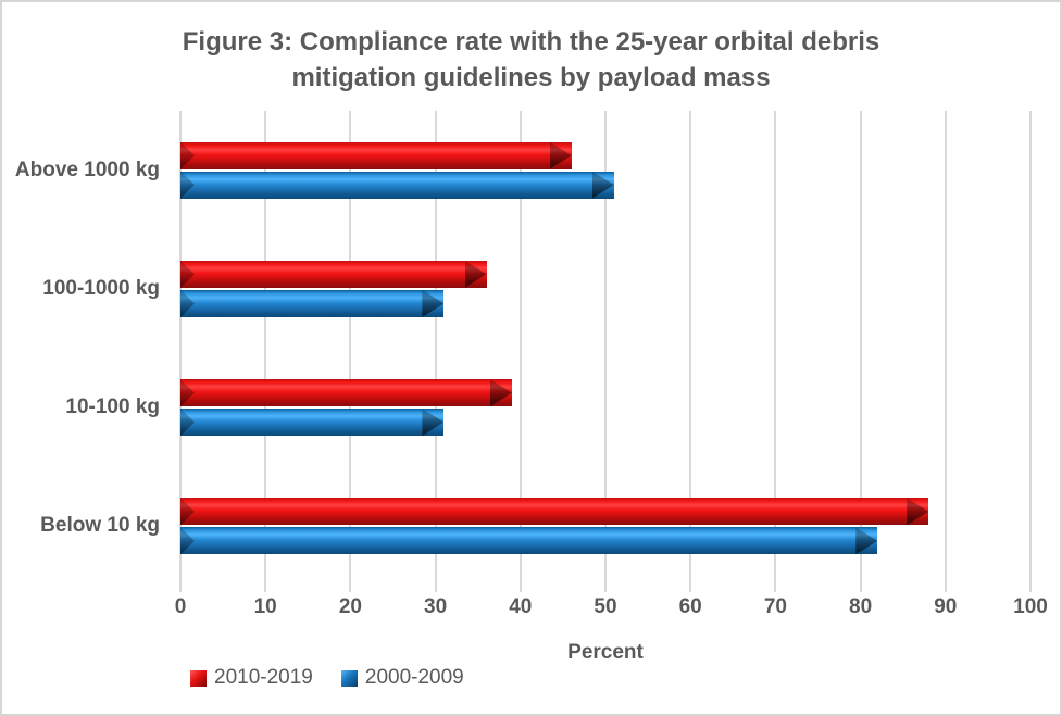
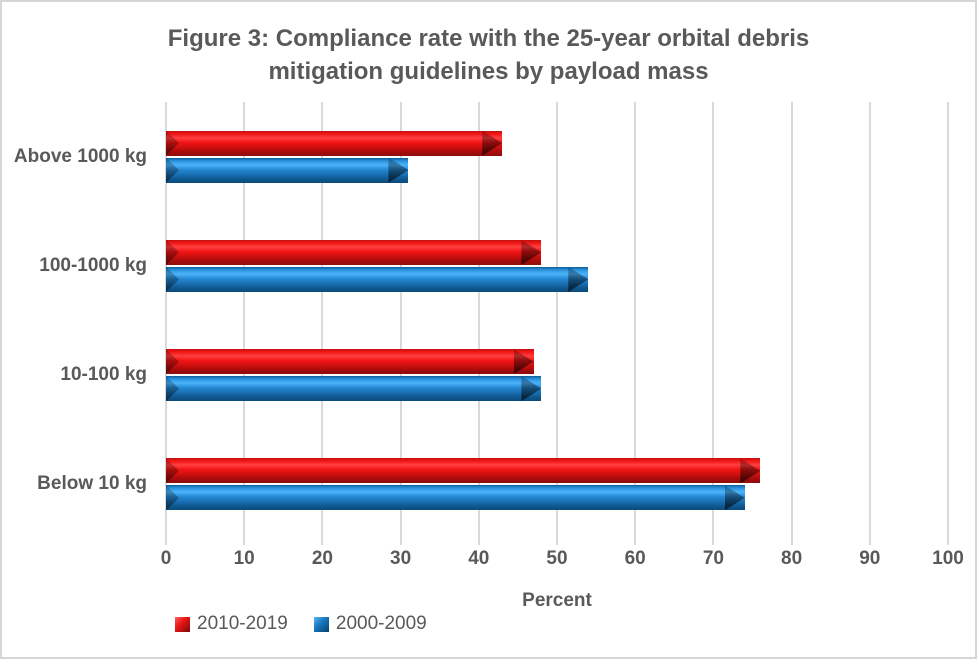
2010-2019/Above 1000 kg: 46 -> 43
2000-2009/Above 1000 kg: 51 -> 31
2010-2019/100-1000 kg: 36 -> 48
2000-2009/100-1000 kg: 31 -> 54
2010-2019/10-100 kg: 39 -> 47
2000-2009/10-100 kg: 31 -> 48
2010-2019/Below 10 kg: 88 -> 76
2000-2009/Below 10 kg: 82 -> 74
